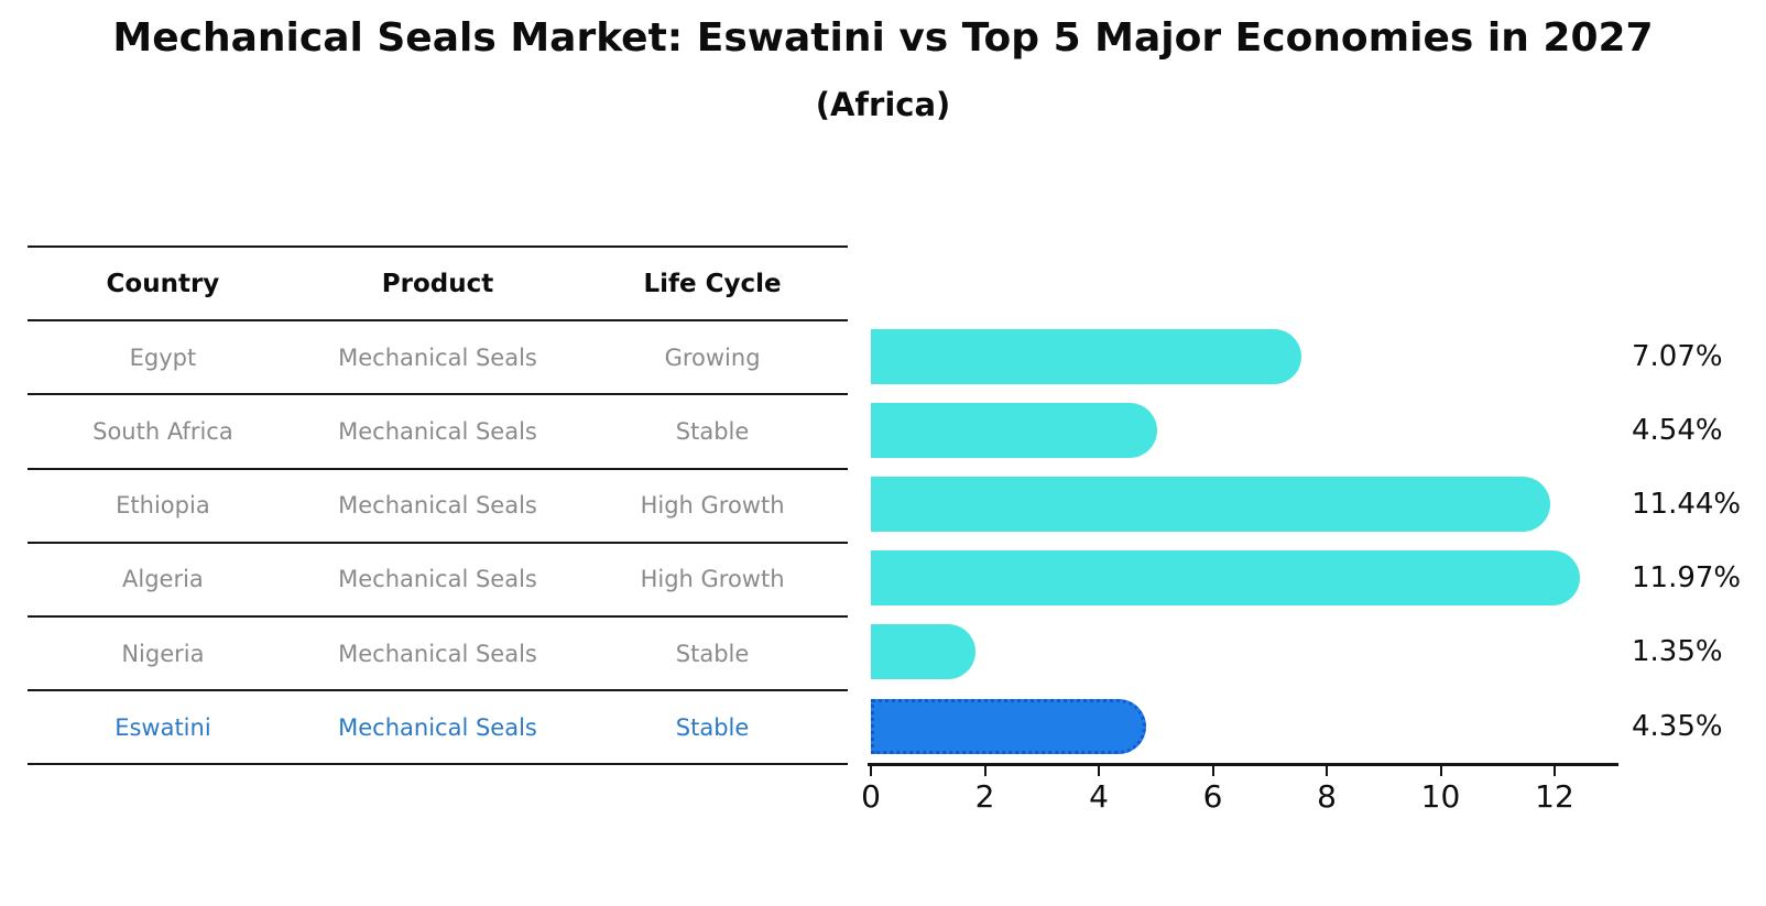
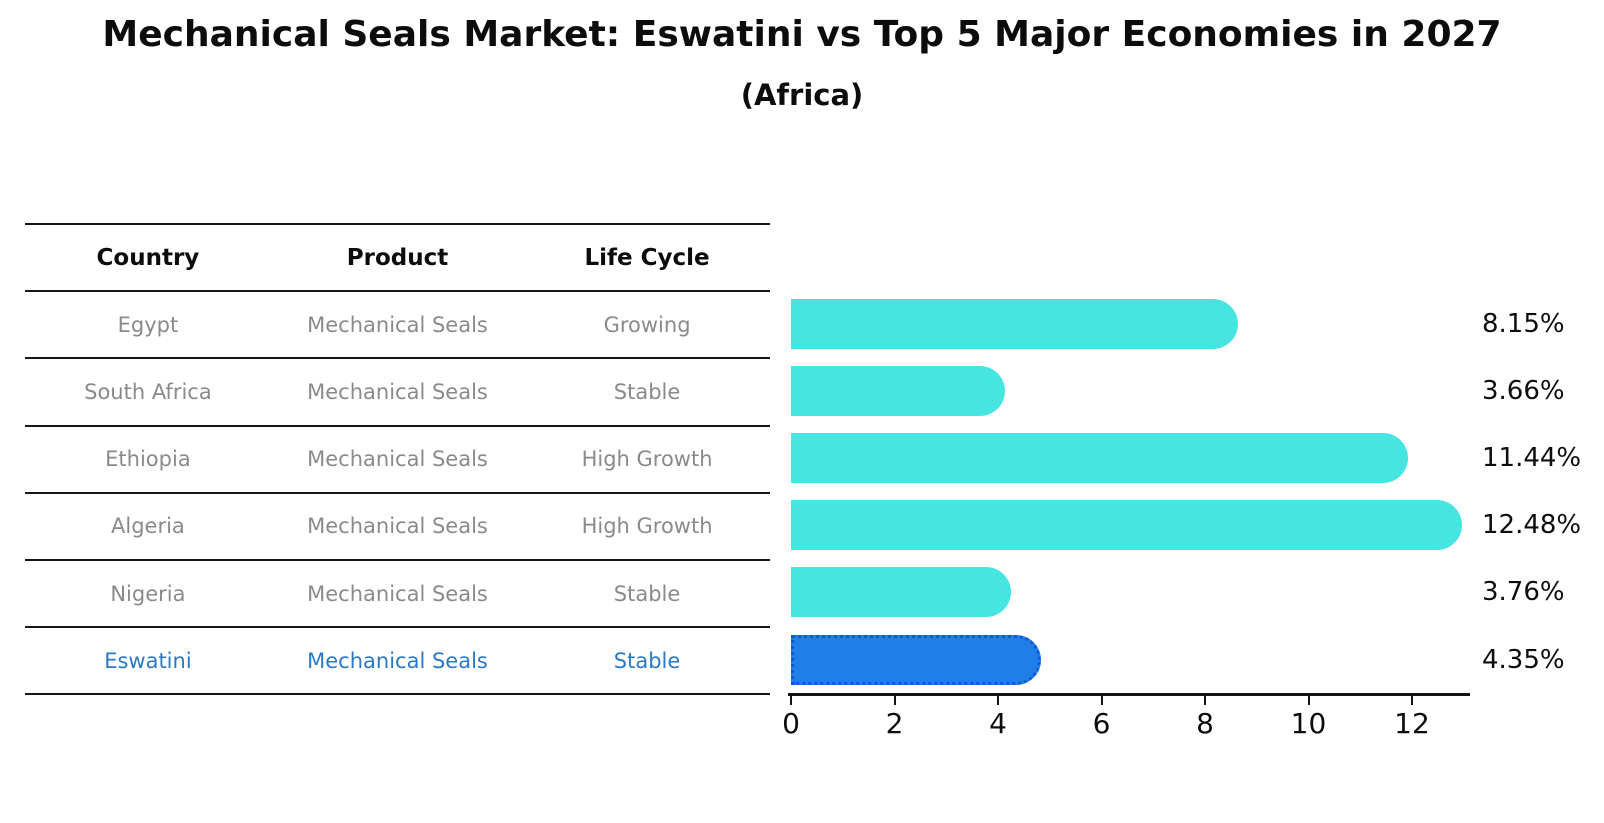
Egypt: 7.07% -> 8.15%
South Africa: 4.54% -> 3.66%
Algeria: 11.97% -> 12.48%
Nigeria: 1.35% -> 3.76%
